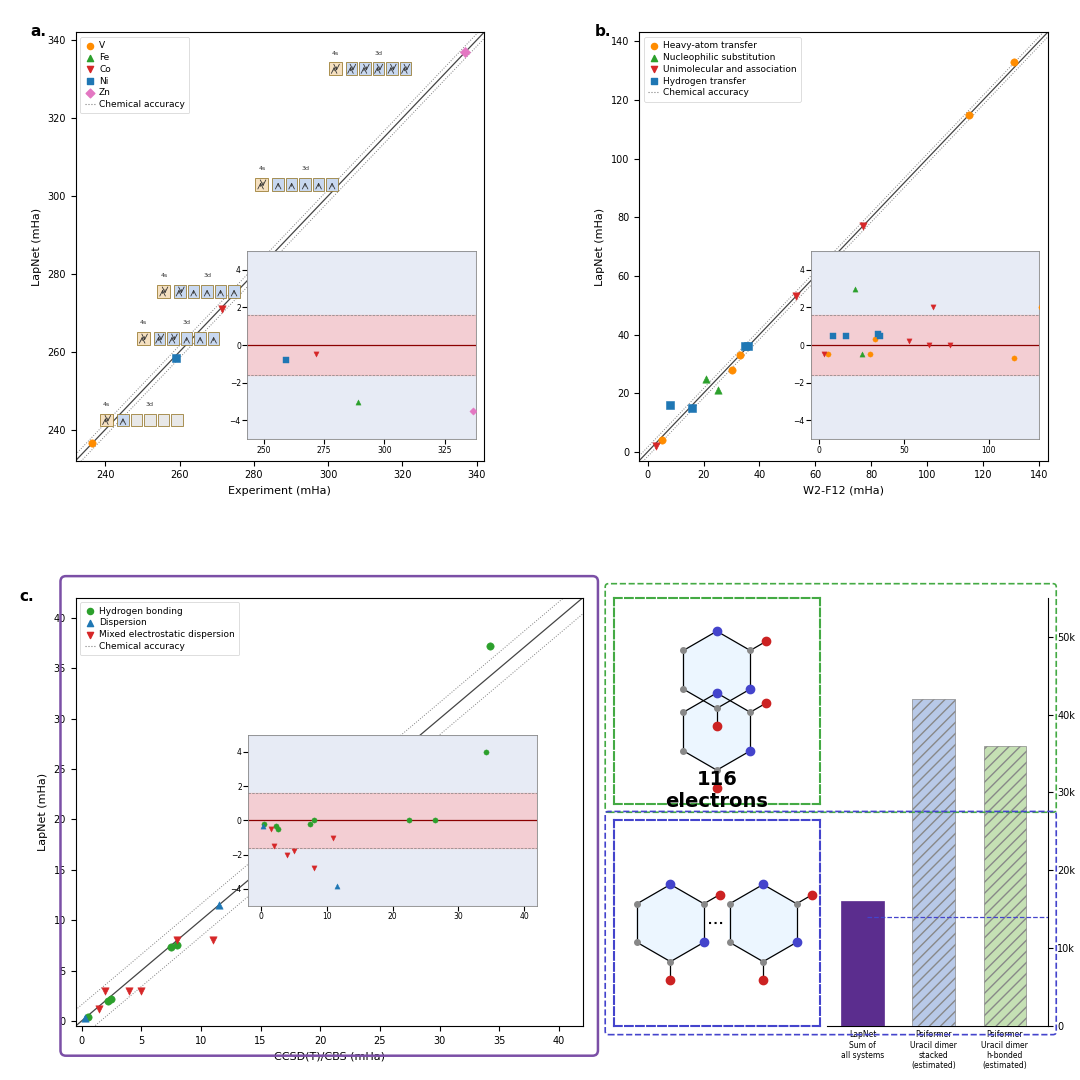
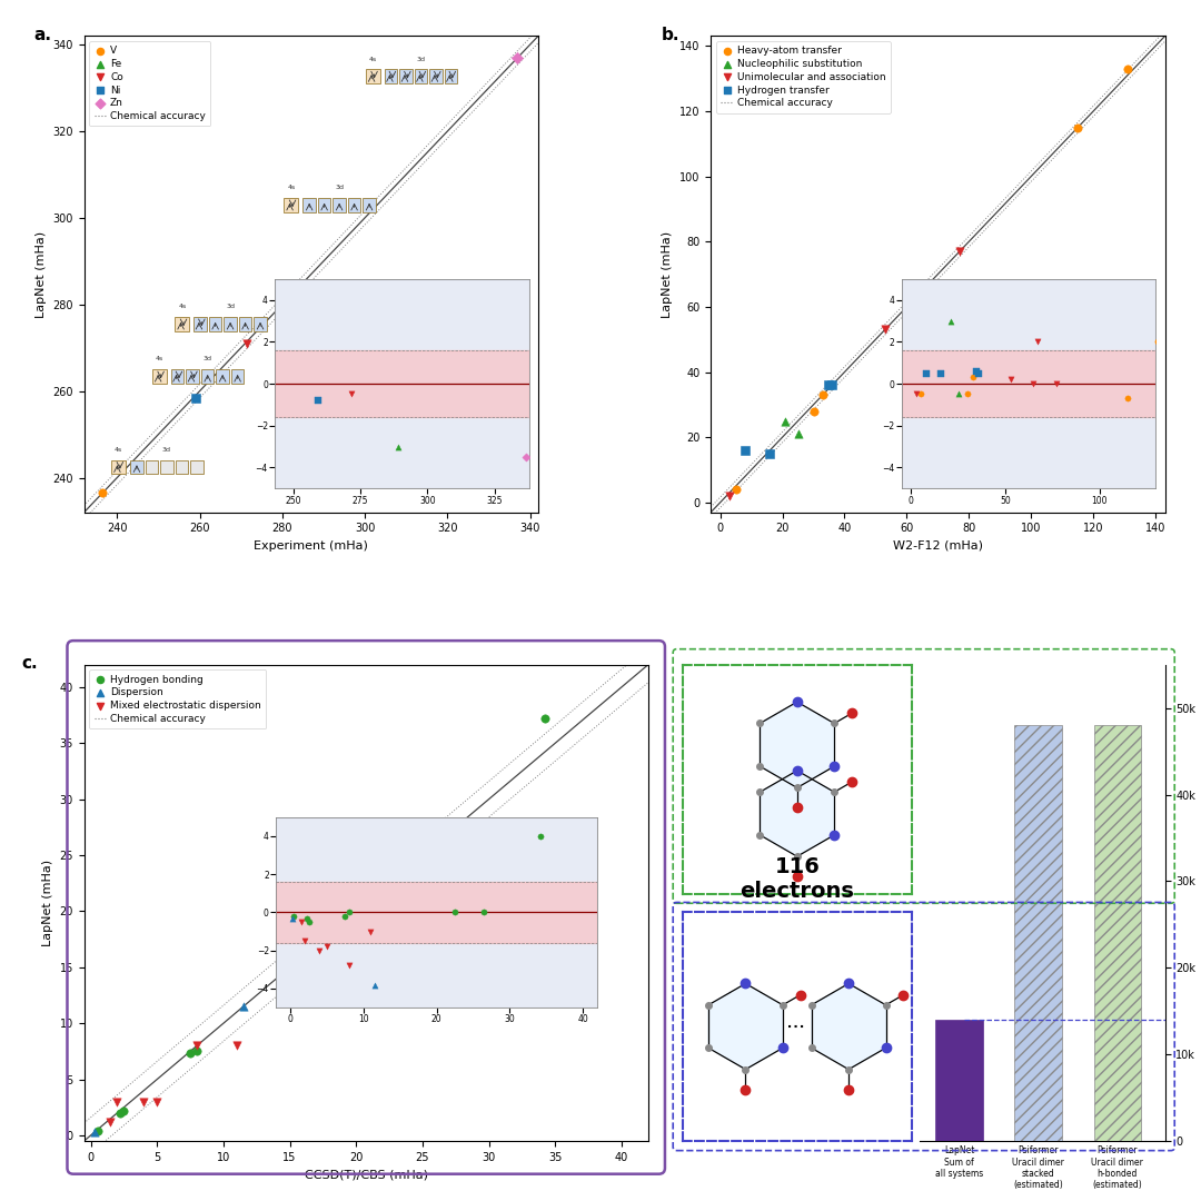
LapNet Sum of all systems: 16k -> 14k
Psiformer Uracil dimer stacked (estimated): 42k -> 48k
Psiformer Uracil dimer h-bonded (estimated): 36k -> 48k
